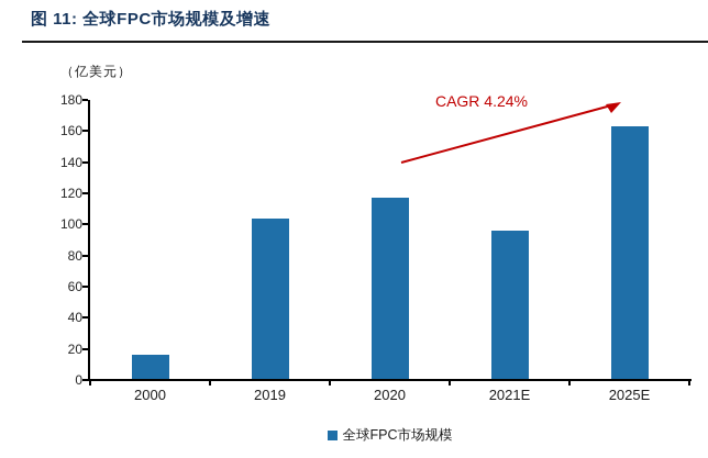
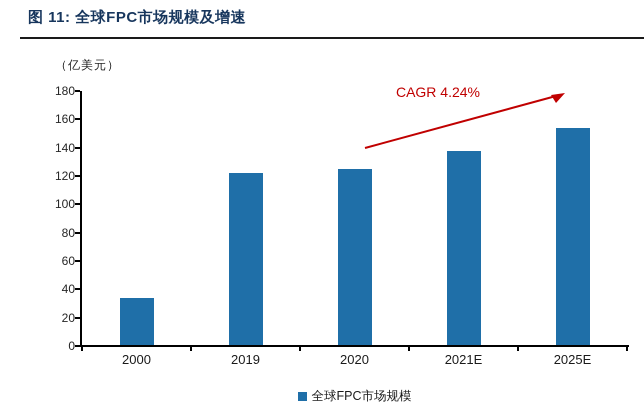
2000: 16 -> 34
2019: 104 -> 122
2020: 117 -> 125
2021E: 96 -> 138
2025E: 163 -> 154
